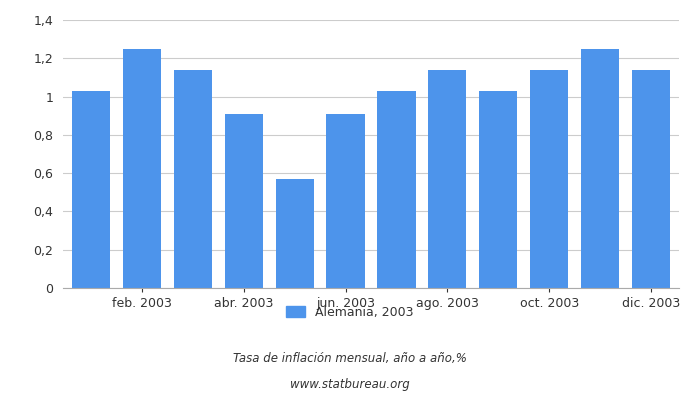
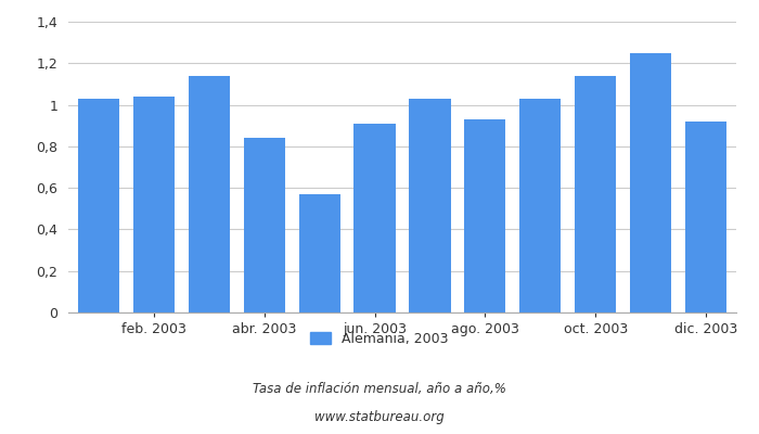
feb. 2003: 1,25 -> 1,04
abr. 2003: 0,91 -> 0,84
ago. 2003: 1,14 -> 0,93
dic. 2003: 1,14 -> 0,92
